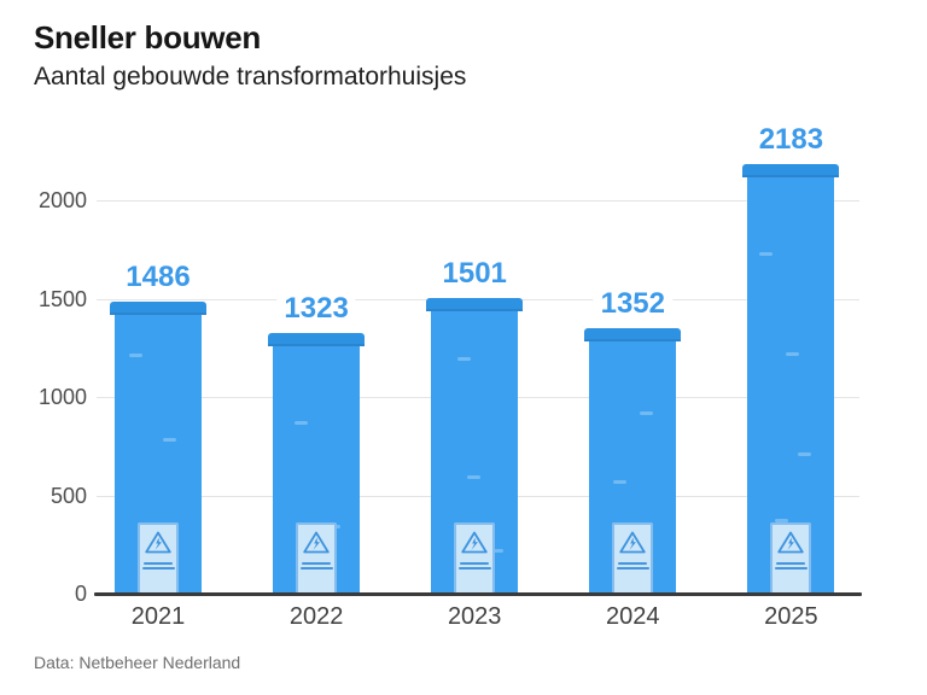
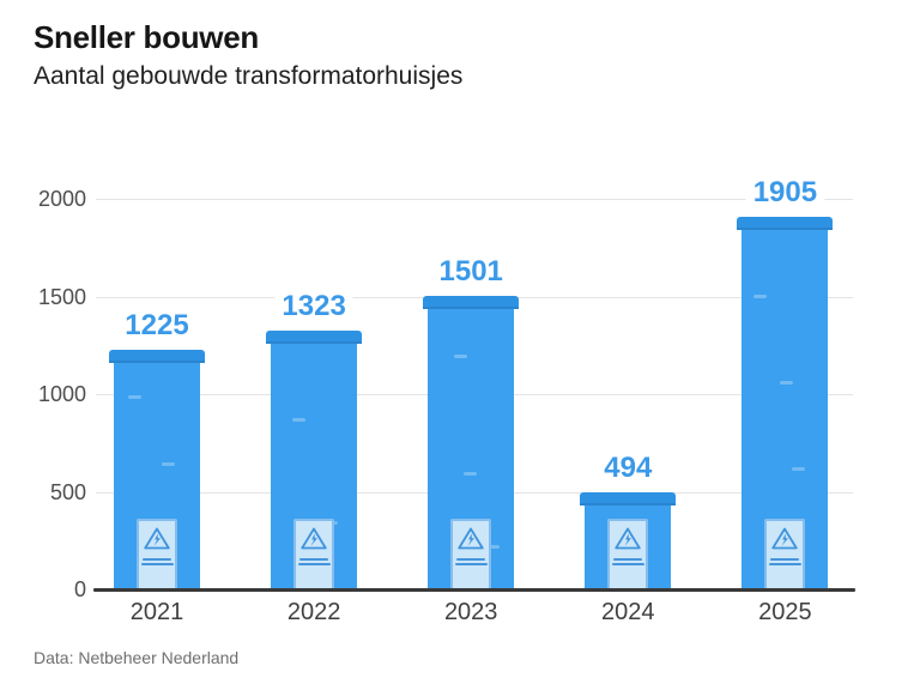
2021: 1486 -> 1225
2024: 1352 -> 494
2025: 2183 -> 1905
